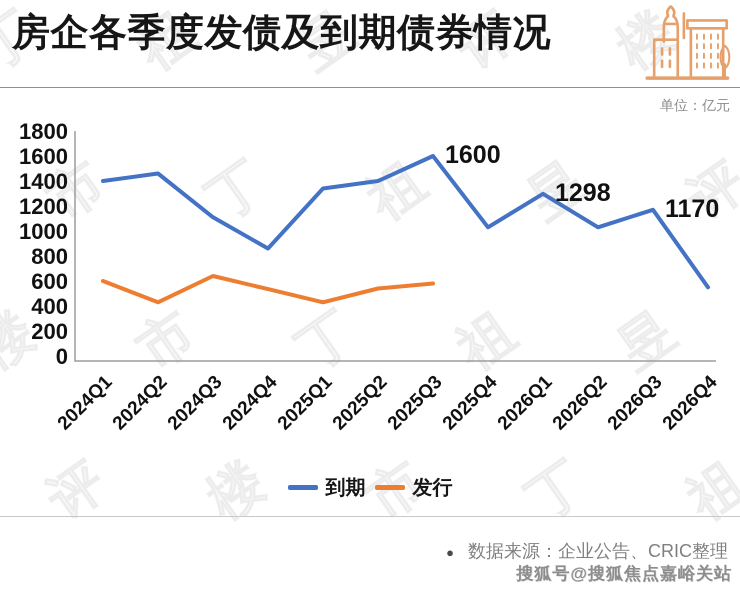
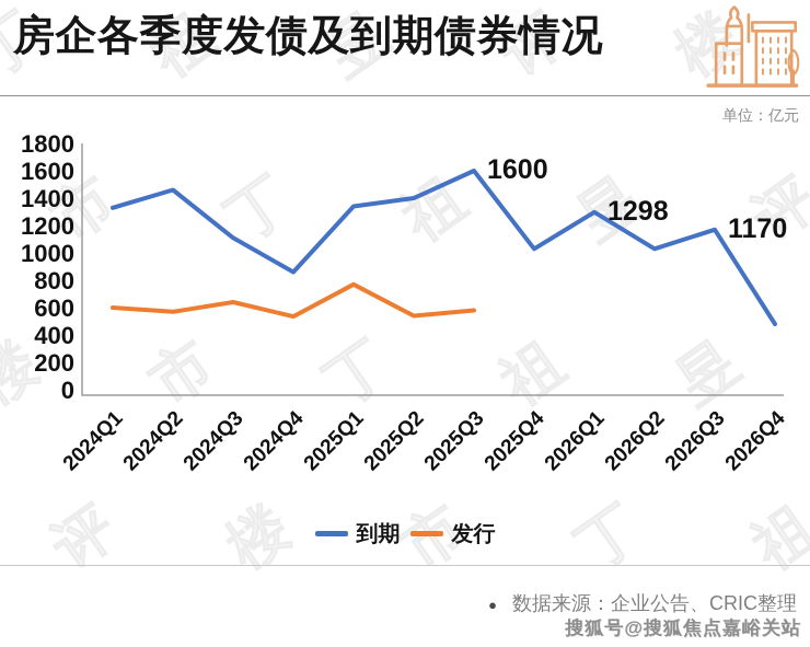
到期/2024Q1: 1400 -> 1330
发行/2024Q2: 430 -> 570
发行/2025Q1: 430 -> 770
到期/2026Q4: 550 -> 480
